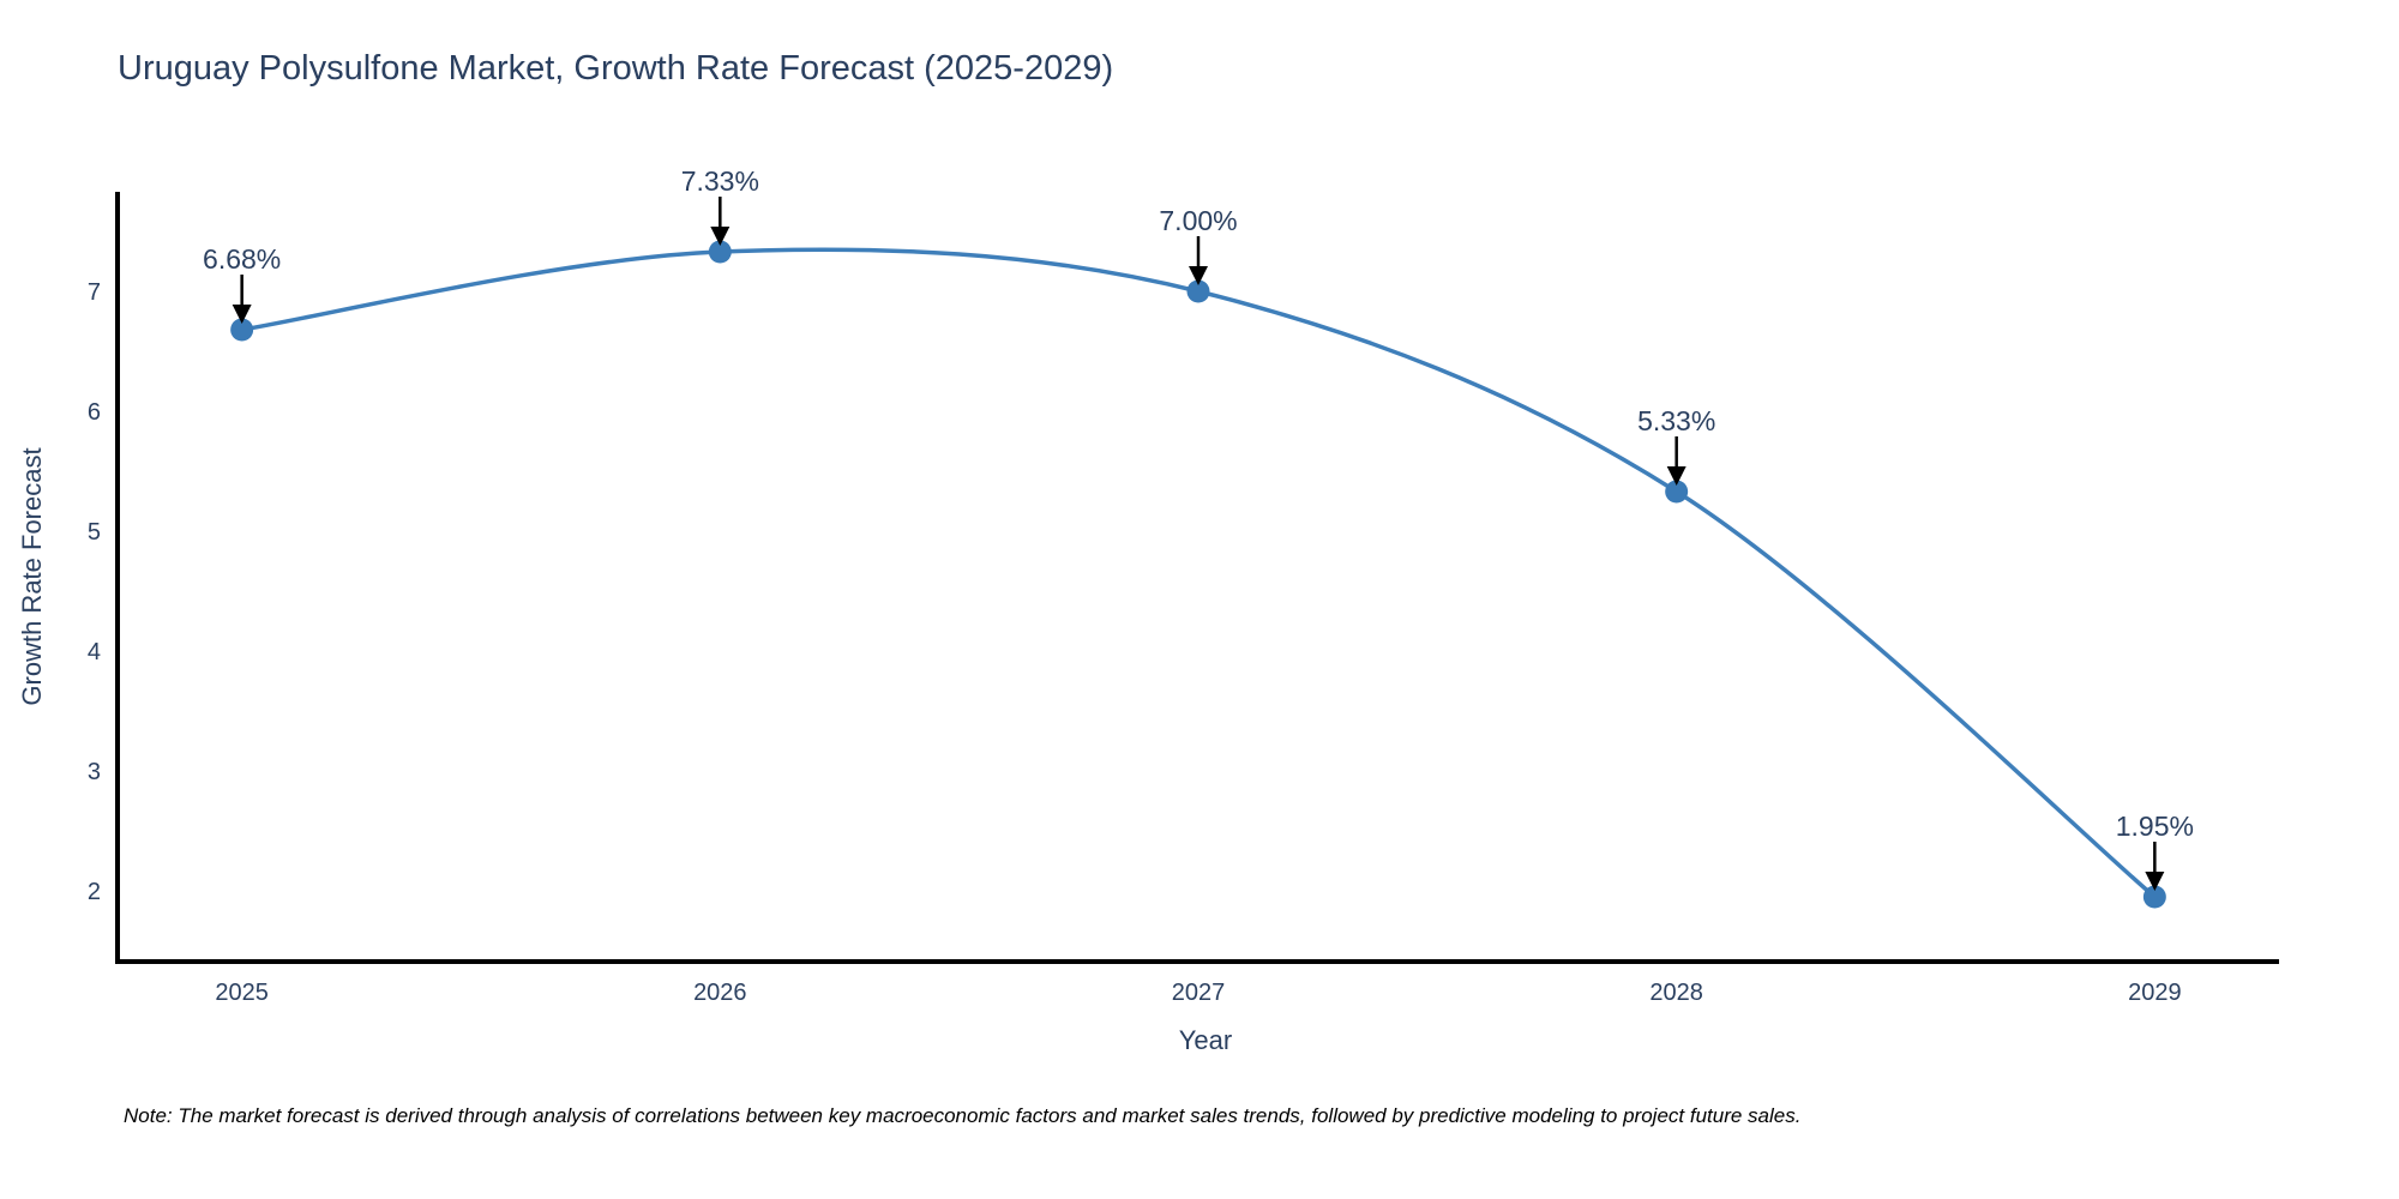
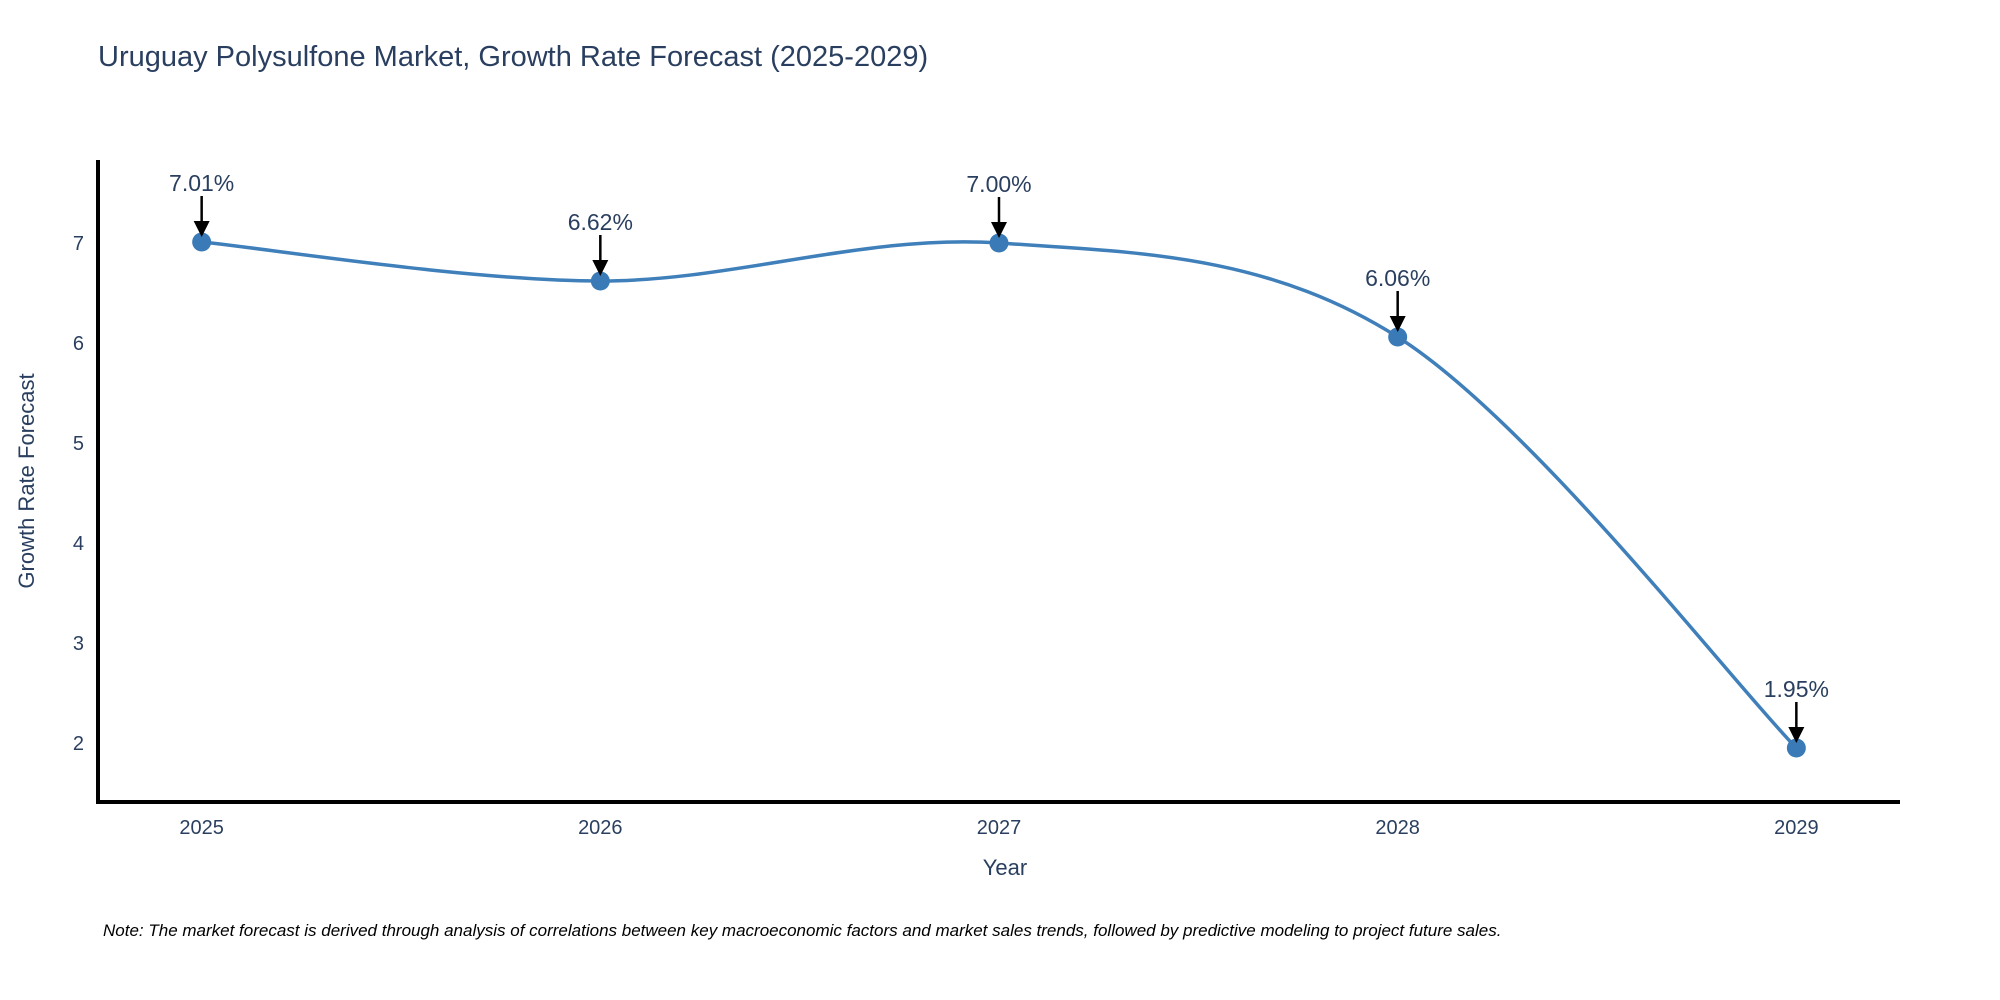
2025: 6.68% -> 7.01%
2026: 7.33% -> 6.62%
2028: 5.33% -> 6.06%
